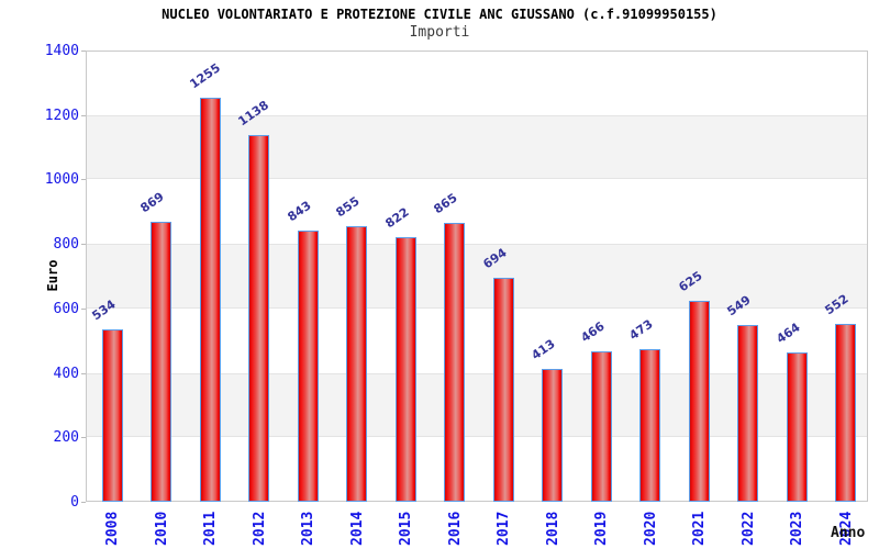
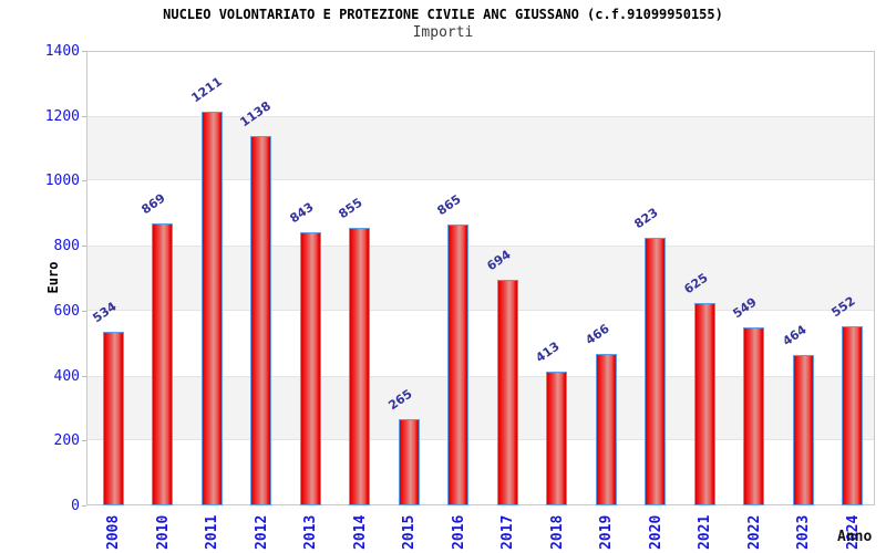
2011: 1255 -> 1211
2015: 822 -> 265
2020: 473 -> 823
